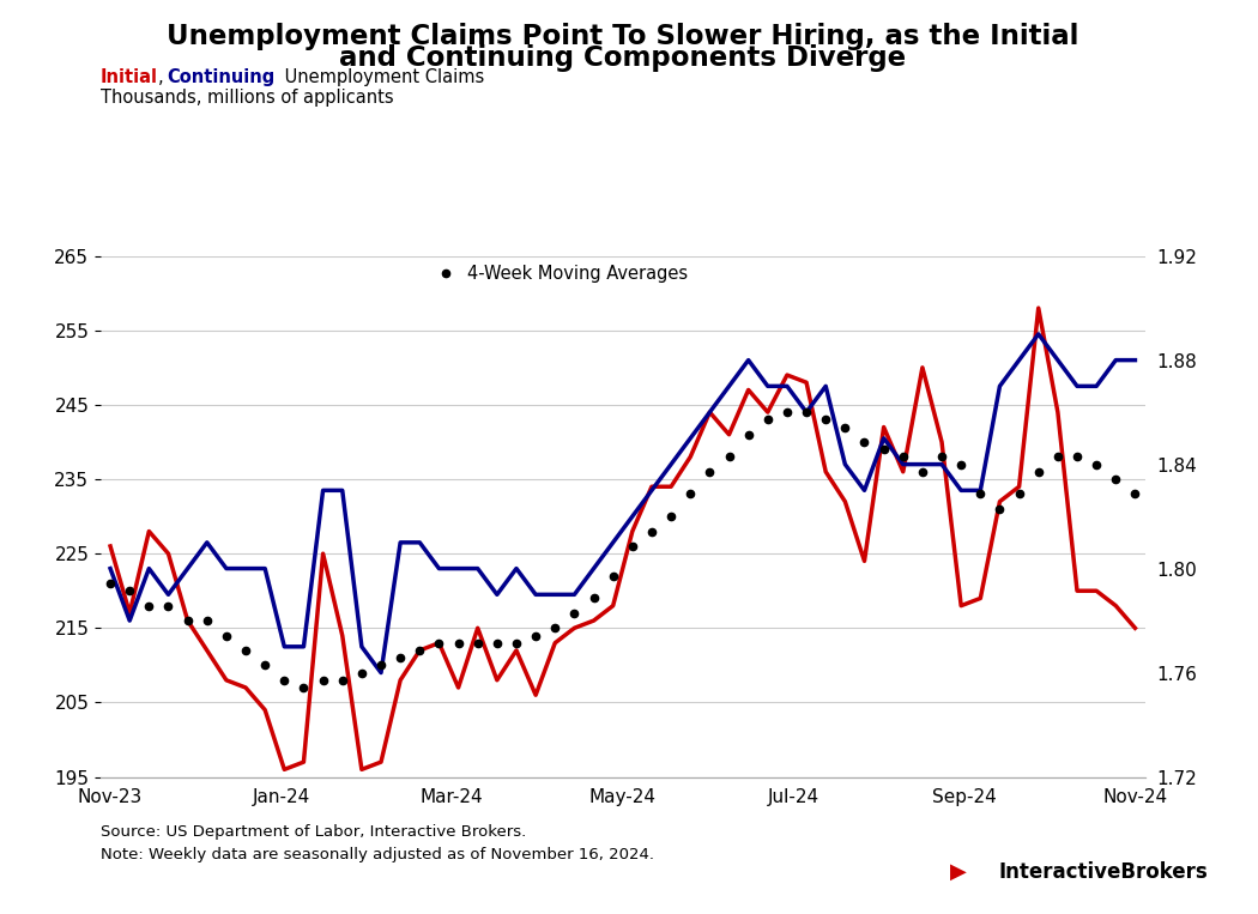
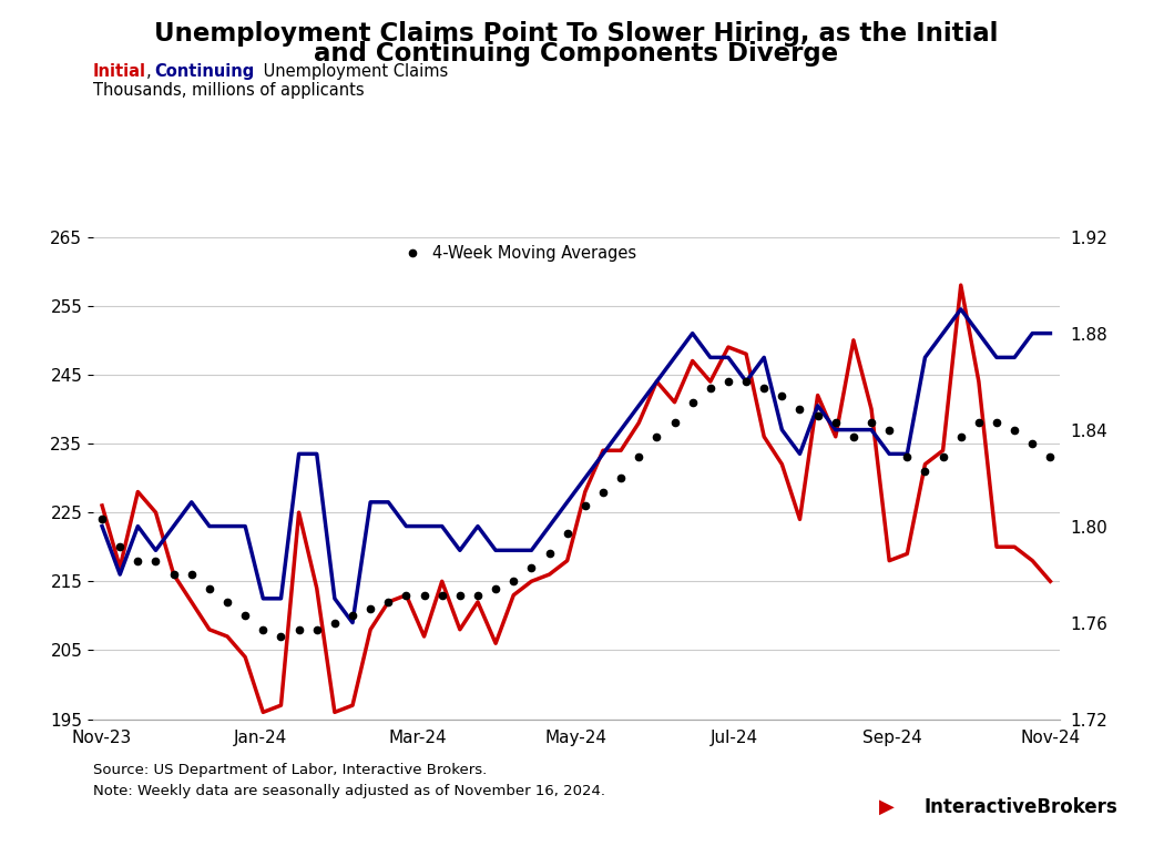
4-Week Moving Averages/Nov-23: 221 -> 224
